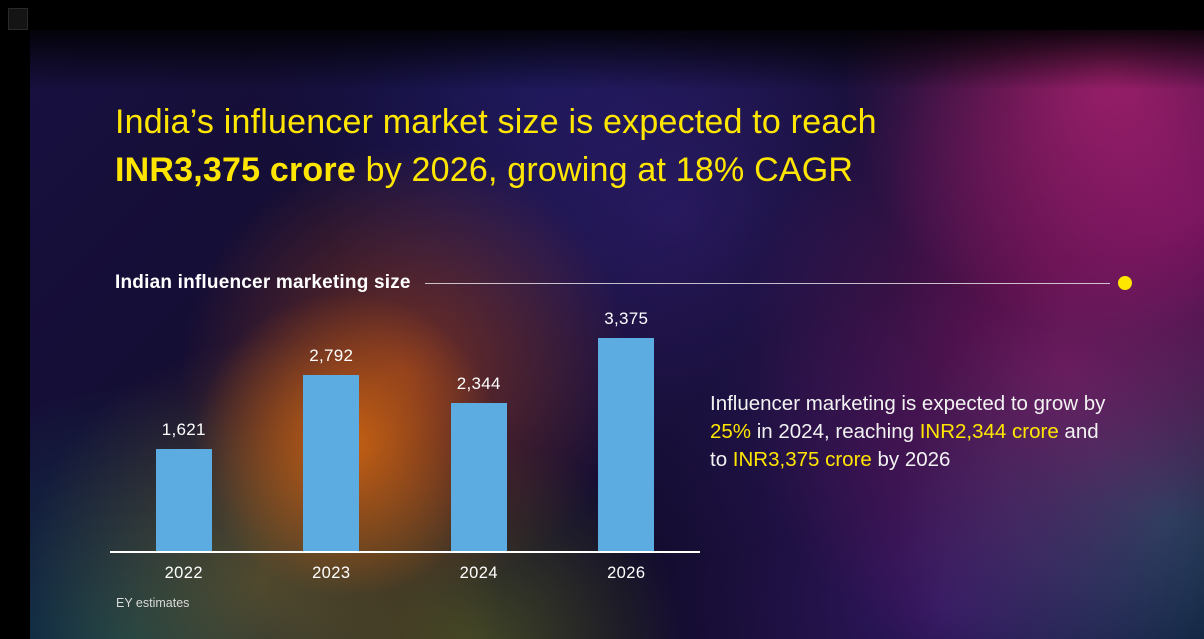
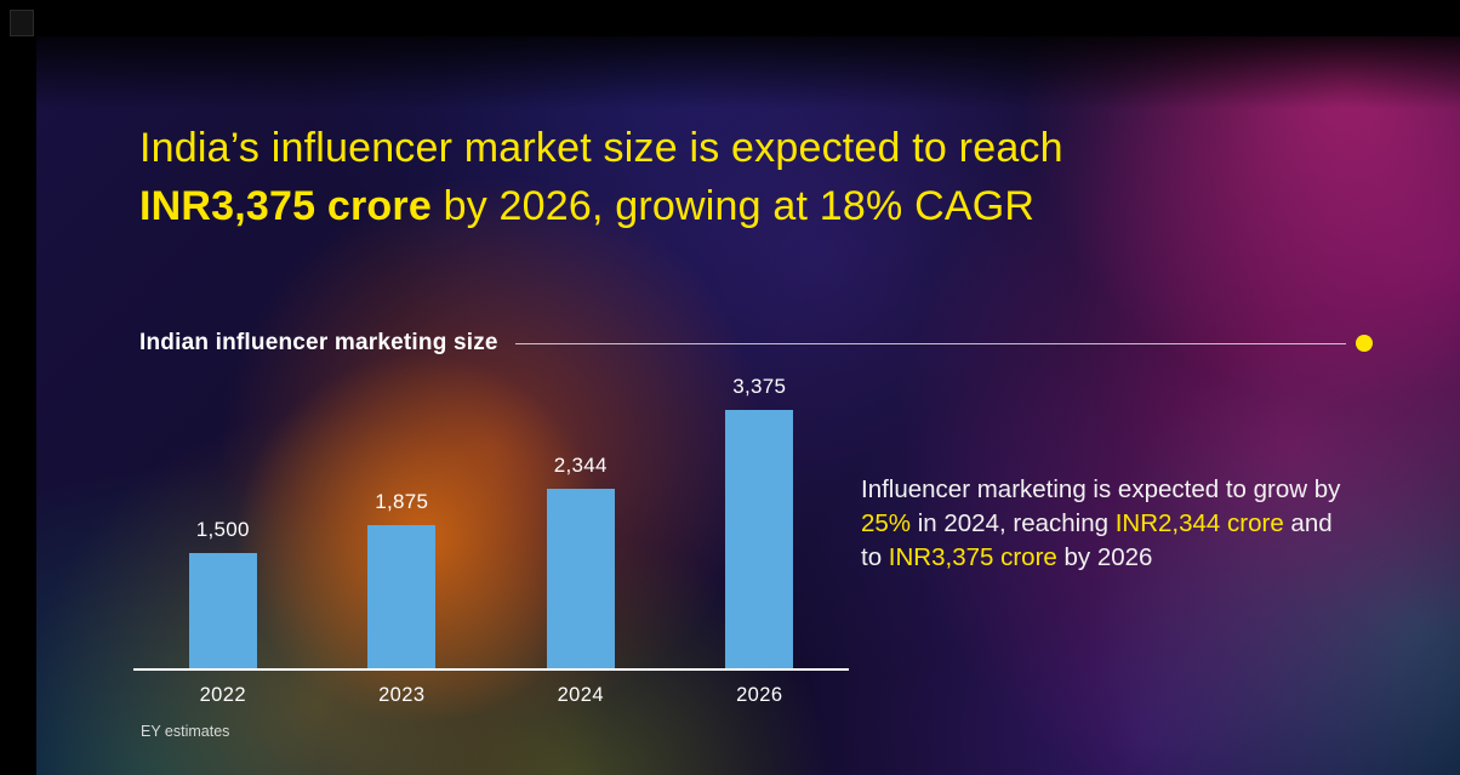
2022: 1,621 -> 1,500
2023: 2,792 -> 1,875
